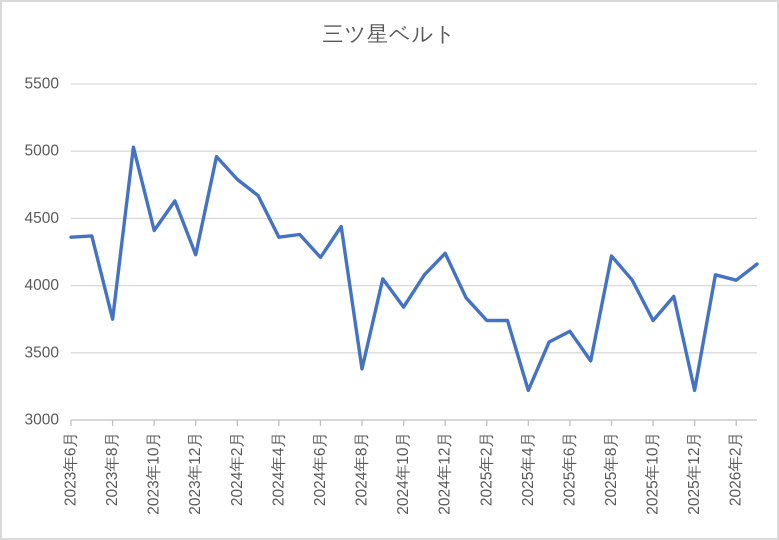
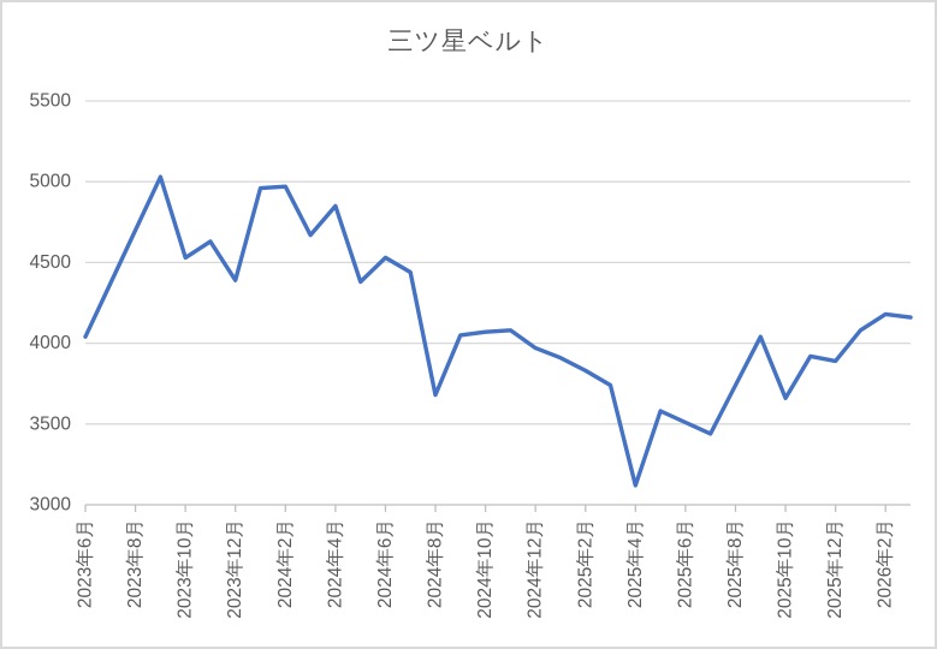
2023年6月: 4360 -> 4040
2023年8月: 3750 -> 4700
2023年10月: 4410 -> 4530
2023年12月: 4230 -> 4390
2024年2月: 4790 -> 4970
2024年4月: 4360 -> 4850
2024年6月: 4210 -> 4530
2024年8月: 3380 -> 3680
2024年10月: 3840 -> 4070
2024年12月: 4240 -> 3970
2025年2月: 3740 -> 3830
2025年4月: 3220 -> 3120
2025年6月: 3660 -> 3510
2025年8月: 4220 -> 3740
2025年10月: 3740 -> 3660
2025年12月: 3220 -> 3890
2026年2月: 4040 -> 4180
